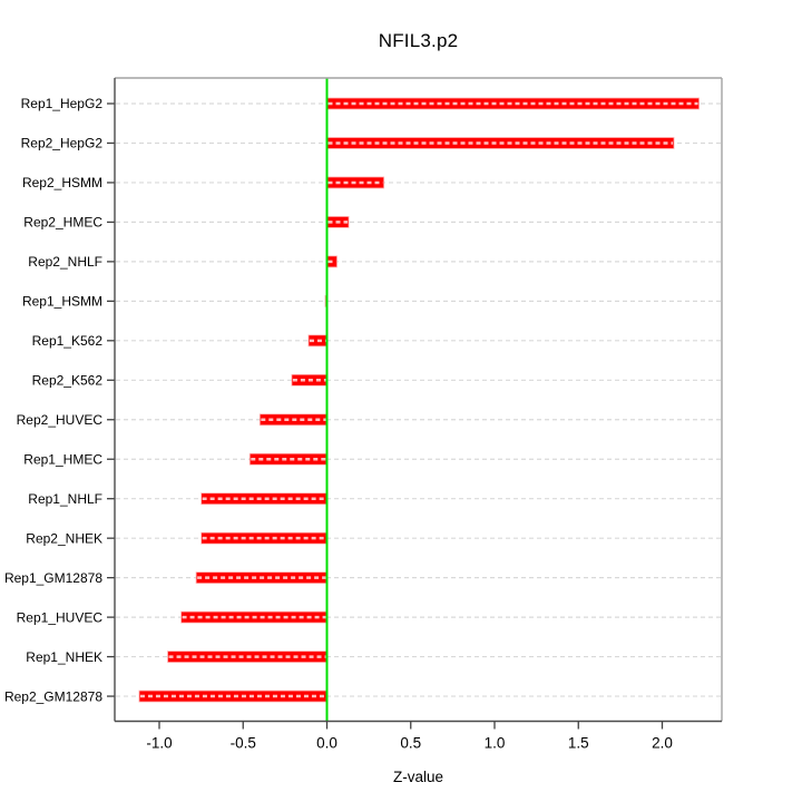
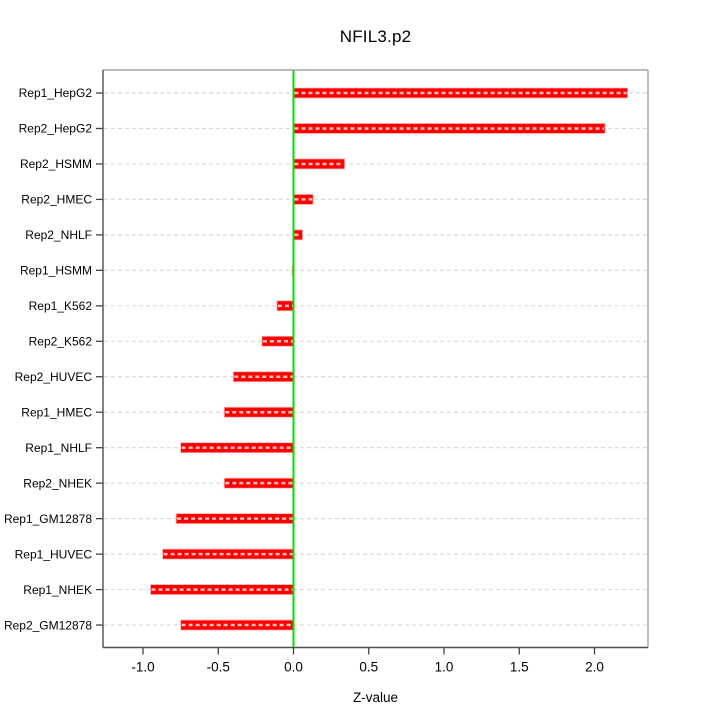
Rep2_NHEK: -0.75 -> -0.46
Rep2_GM12878: -1.12 -> -0.75
